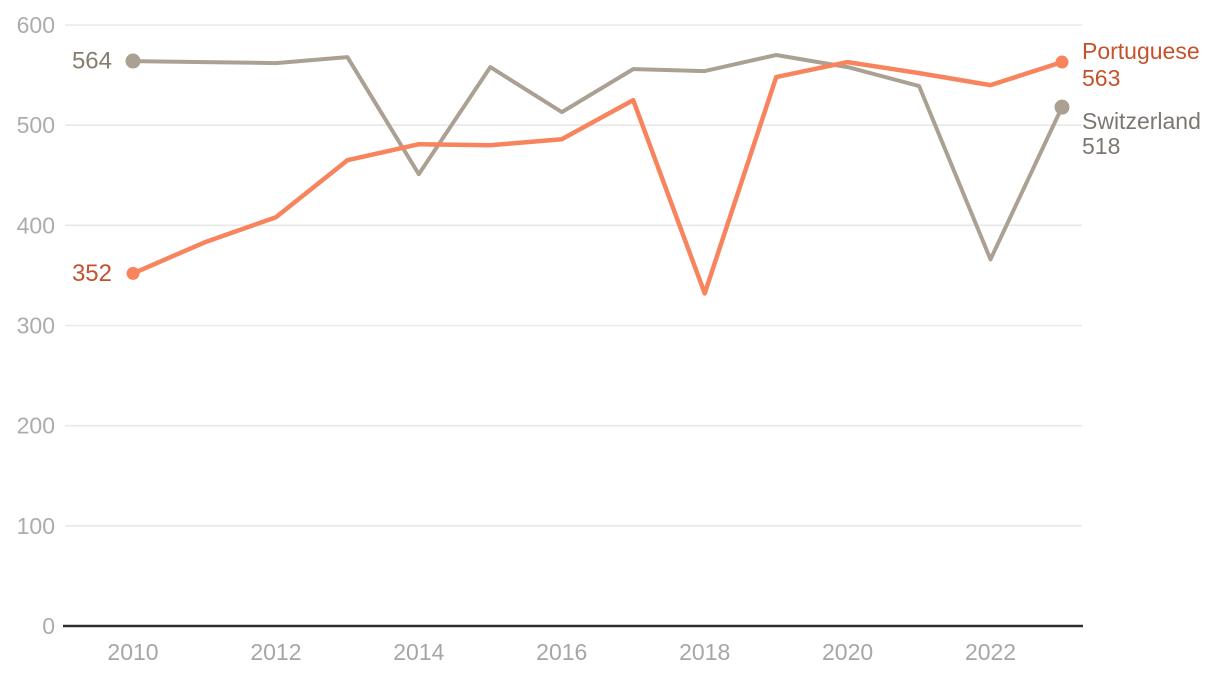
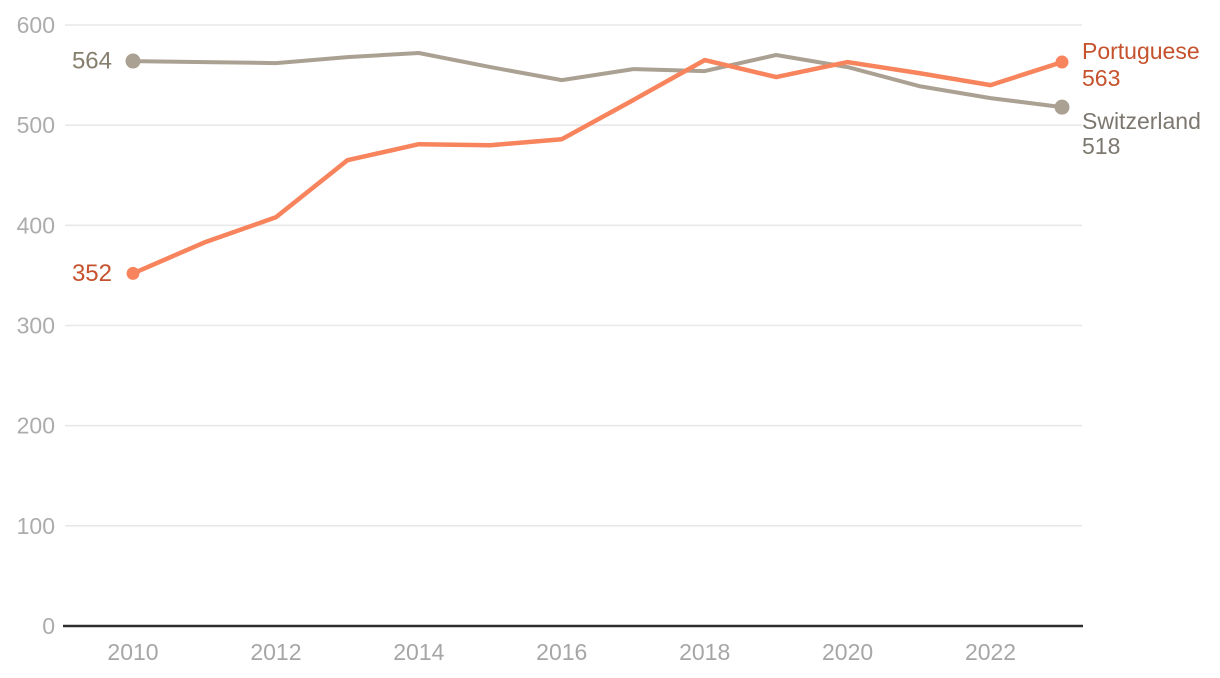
Switzerland/2014: 451 -> 572
Switzerland/2016: 513 -> 545
Portuguese/2018: 332 -> 565
Switzerland/2022: 366 -> 527
